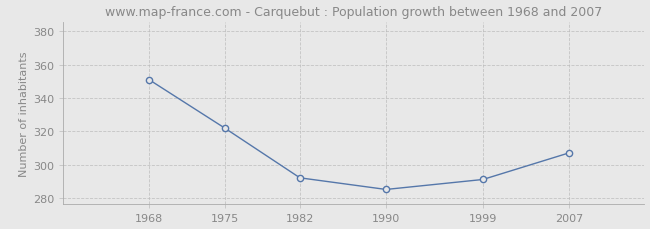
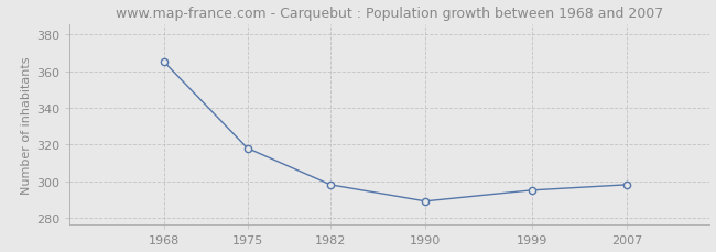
1968: 351 -> 365
1975: 322 -> 318
1982: 292 -> 298
1990: 285 -> 289
1999: 291 -> 295
2007: 307 -> 298
